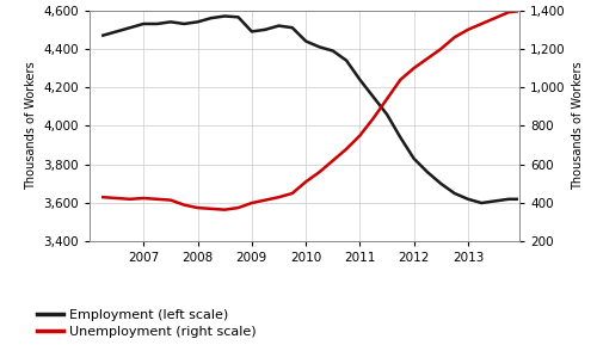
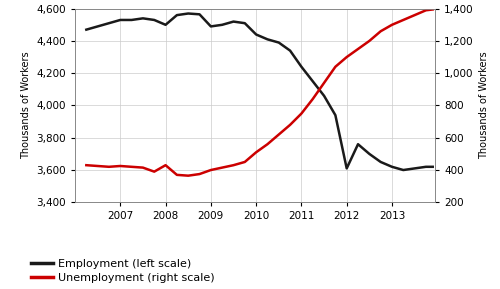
Employment (left scale)/2008: 4,540 -> 4,500
Unemployment (right scale)/2008: 380 -> 430
Employment (left scale)/2012: 3,830 -> 3,610
